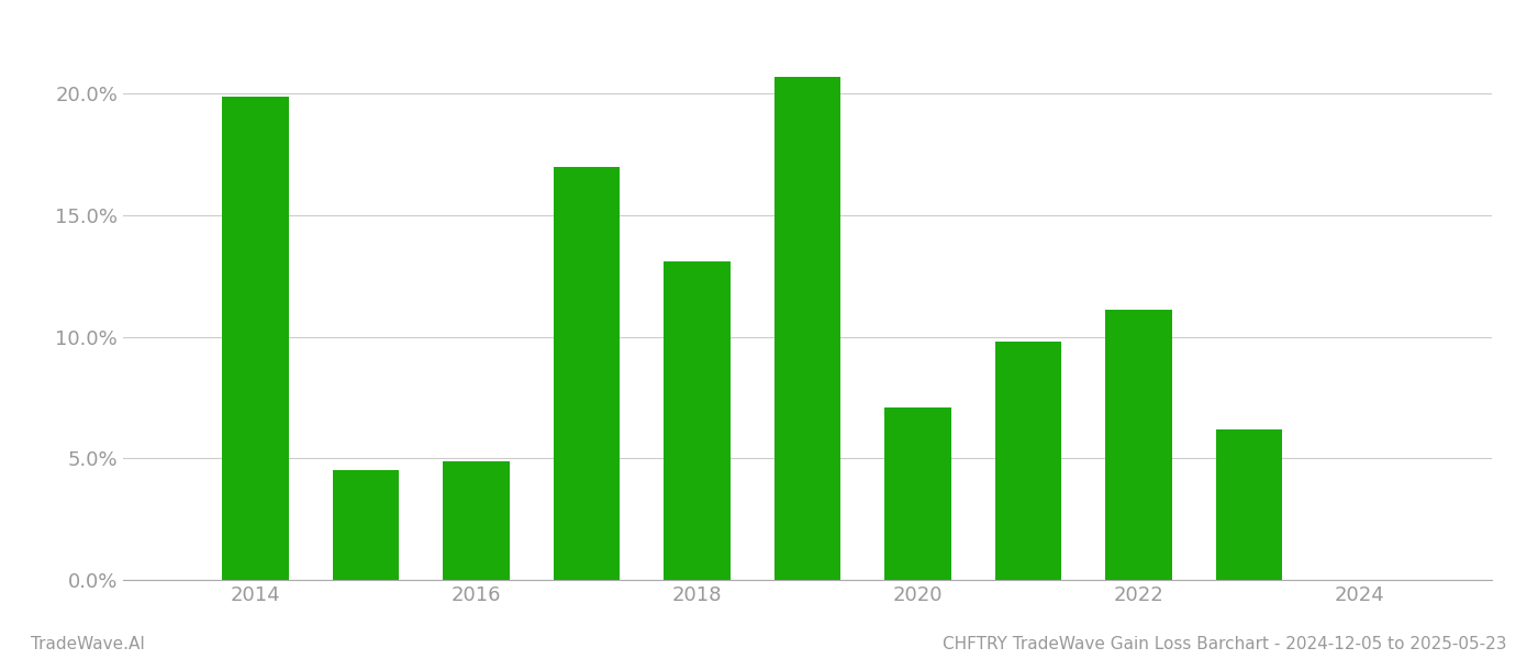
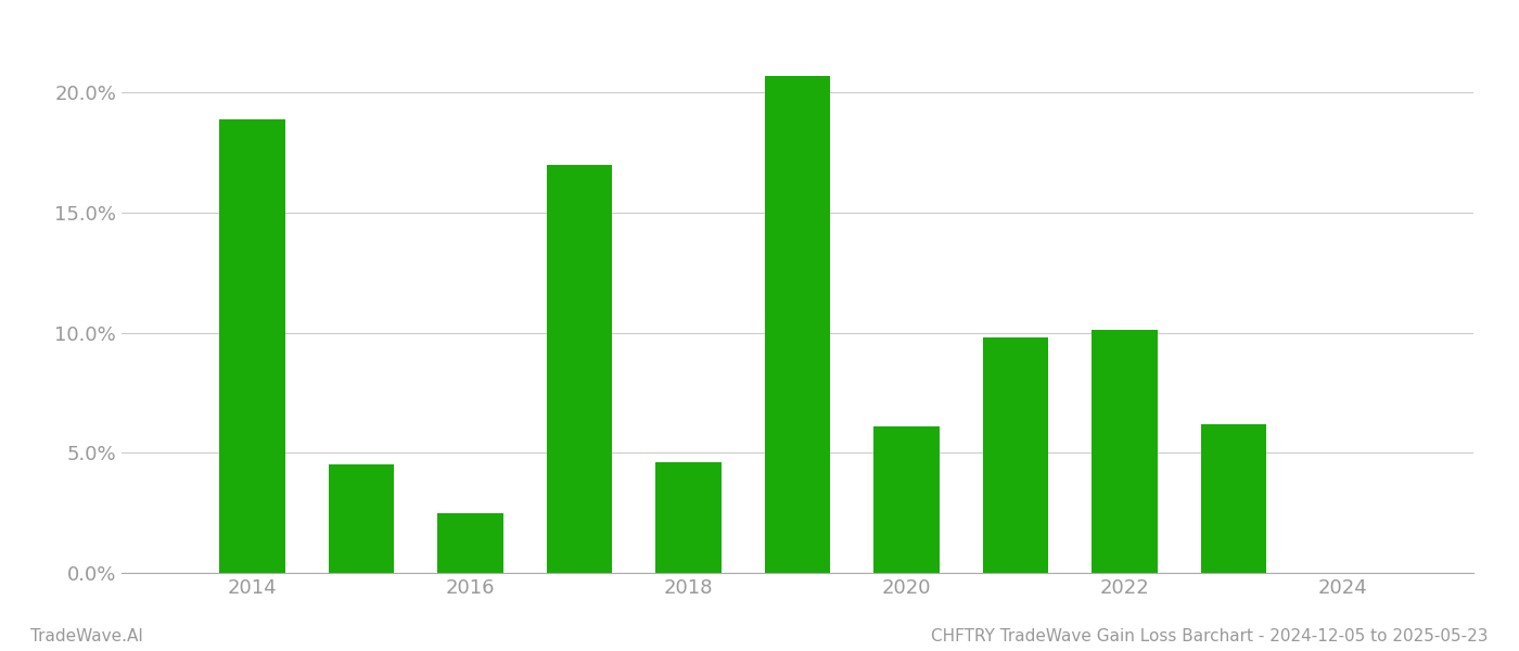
2014: 19.9% -> 18.9%
2016: 4.9% -> 2.5%
2018: 13.1% -> 4.6%
2020: 7.1% -> 6.1%
2022: 11.1% -> 10.1%
